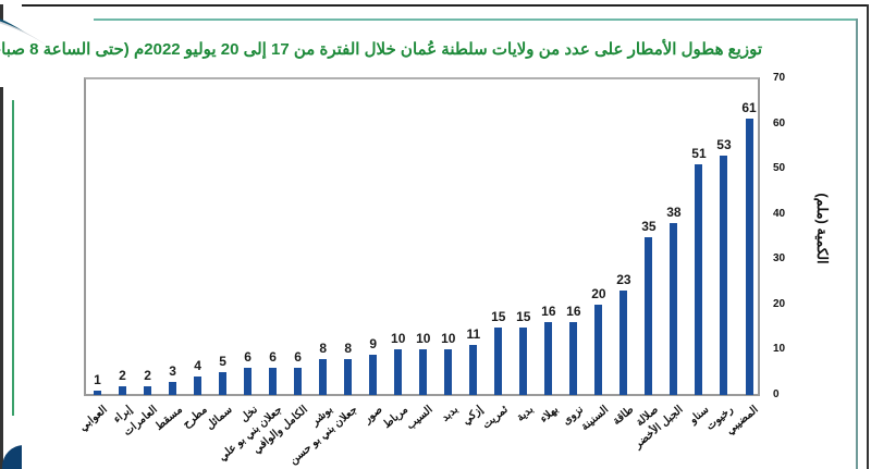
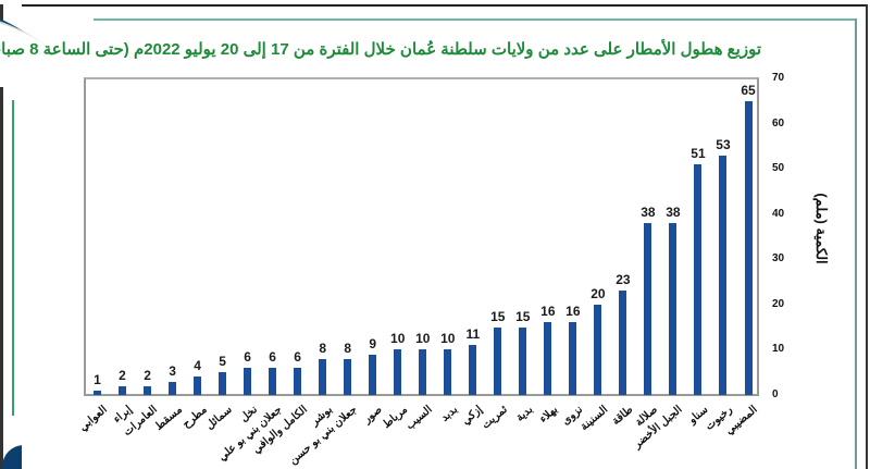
صلالة: 35 -> 38
المضيبي: 61 -> 65
